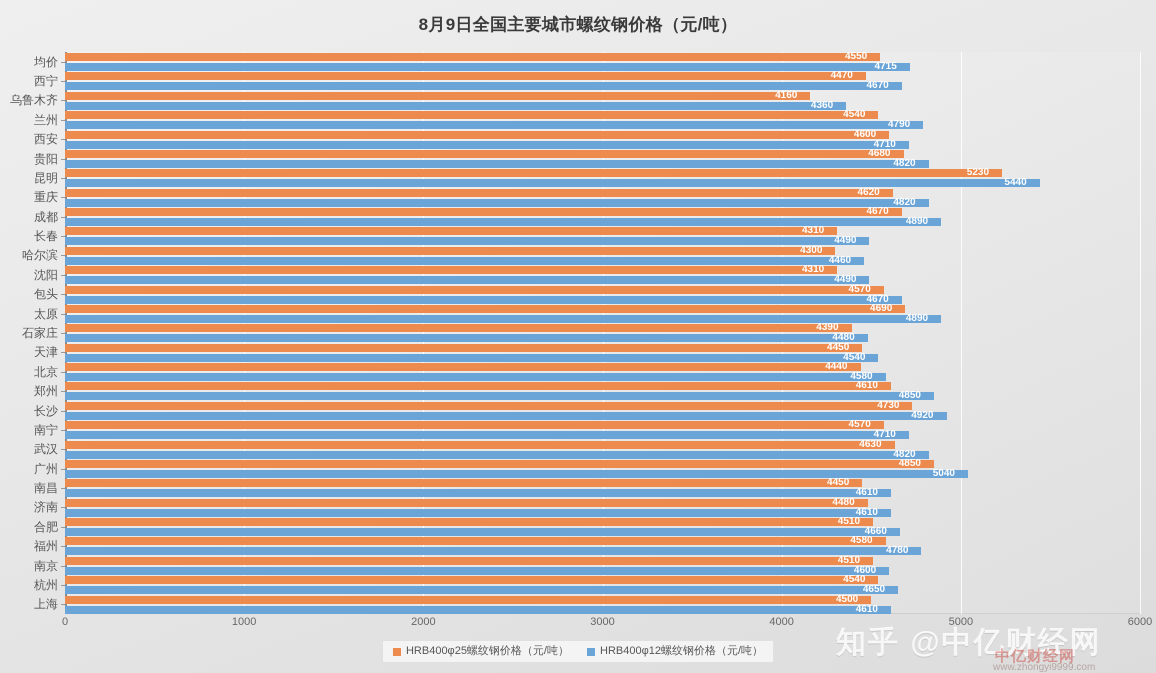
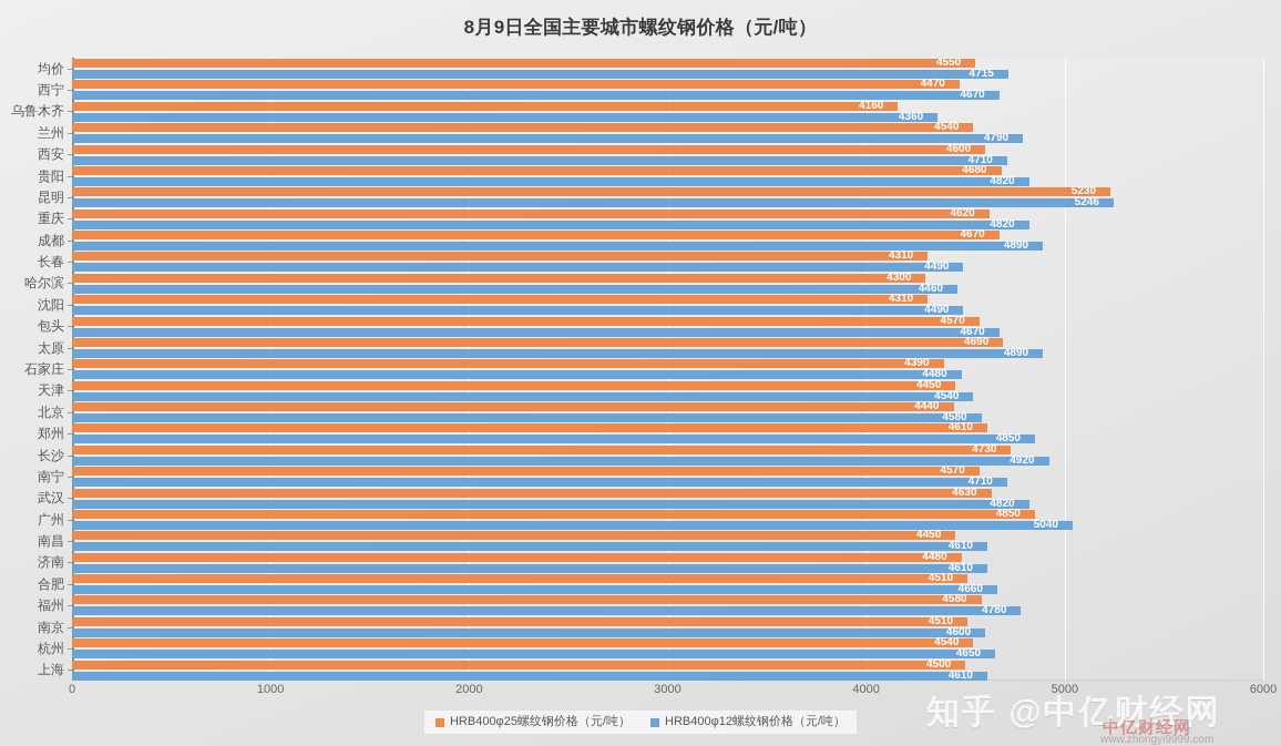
HRB400φ12螺纹钢价格（元/吨）/昆明: 5440 -> 5246
